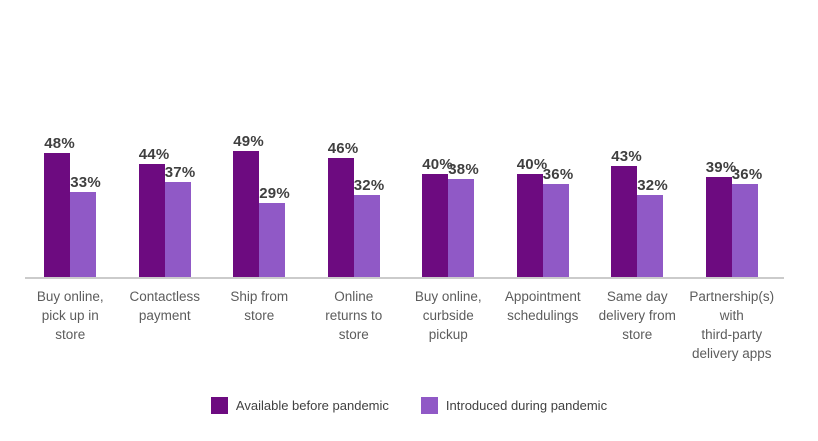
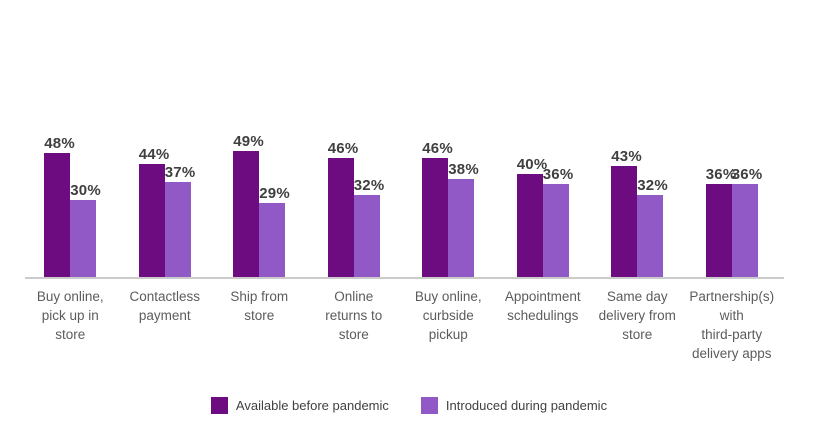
Introduced during pandemic/Buy online, pick up in store: 33% -> 30%
Available before pandemic/Buy online, curbside pickup: 40% -> 46%
Available before pandemic/Partnership(s) with third-party delivery apps: 39% -> 36%
